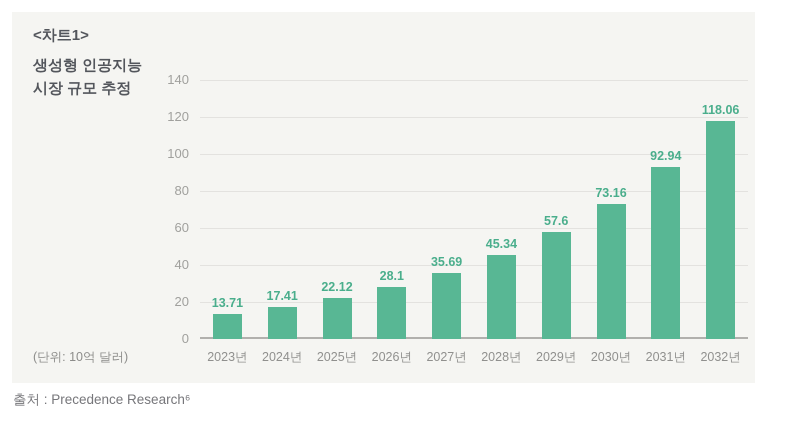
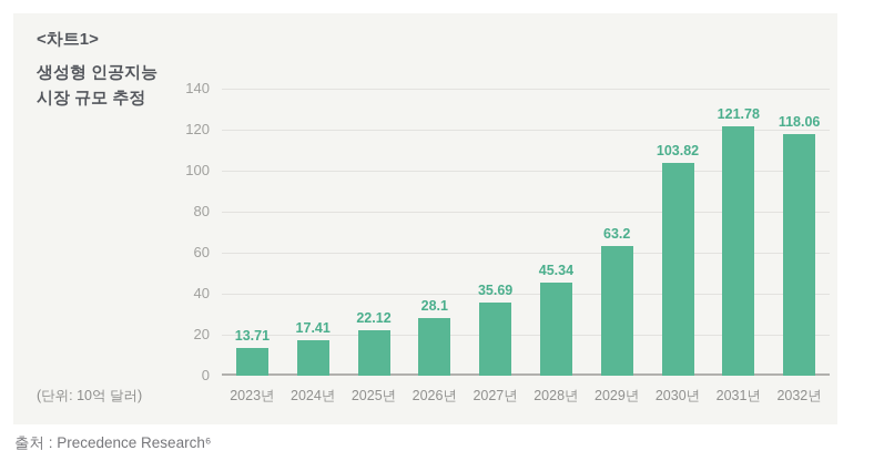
2029년: 57.6 -> 63.2
2030년: 73.16 -> 103.82
2031년: 92.94 -> 121.78
